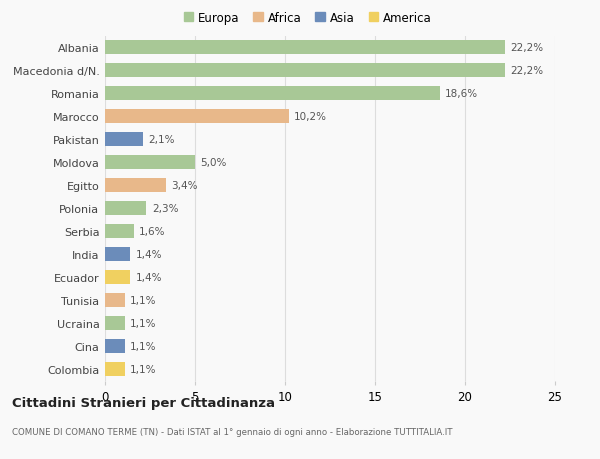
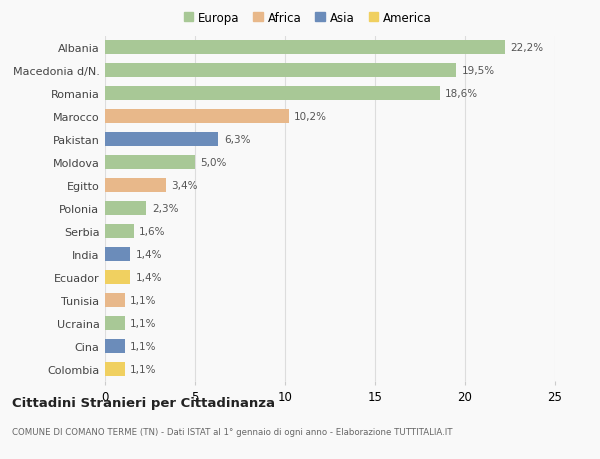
Macedonia d/N.: 22,2% -> 19,5%
Pakistan: 2,1% -> 6,3%
